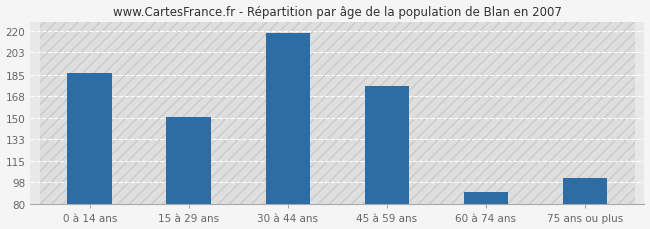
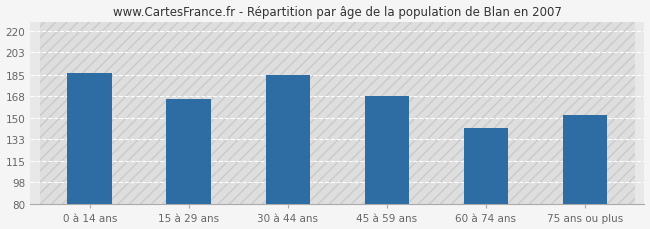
15 à 29 ans: 151 -> 165
30 à 44 ans: 219 -> 185
45 à 59 ans: 176 -> 168
60 à 74 ans: 90 -> 142
75 ans ou plus: 101 -> 152
